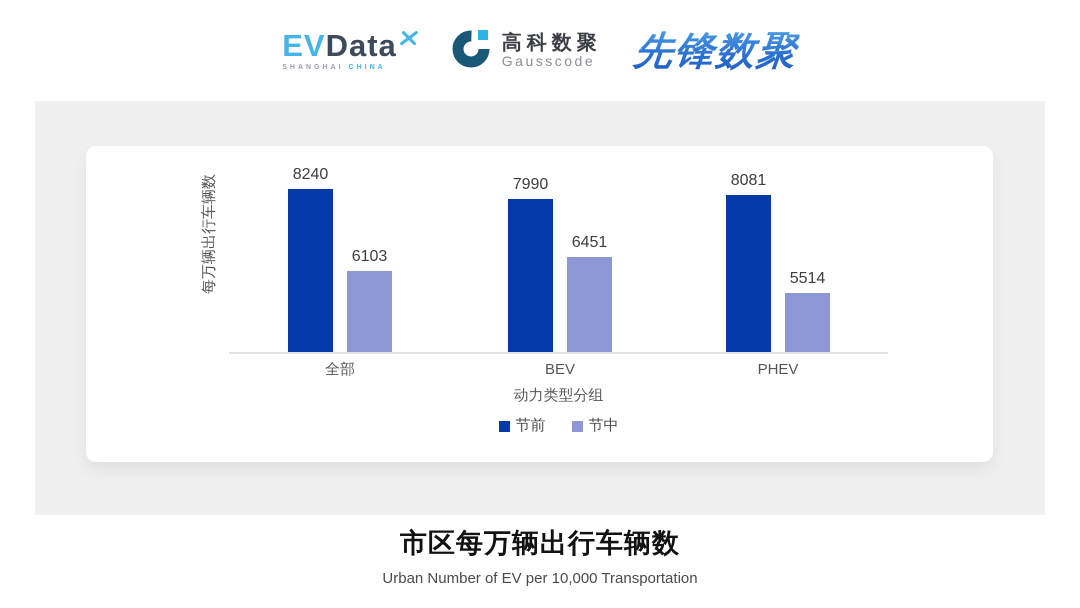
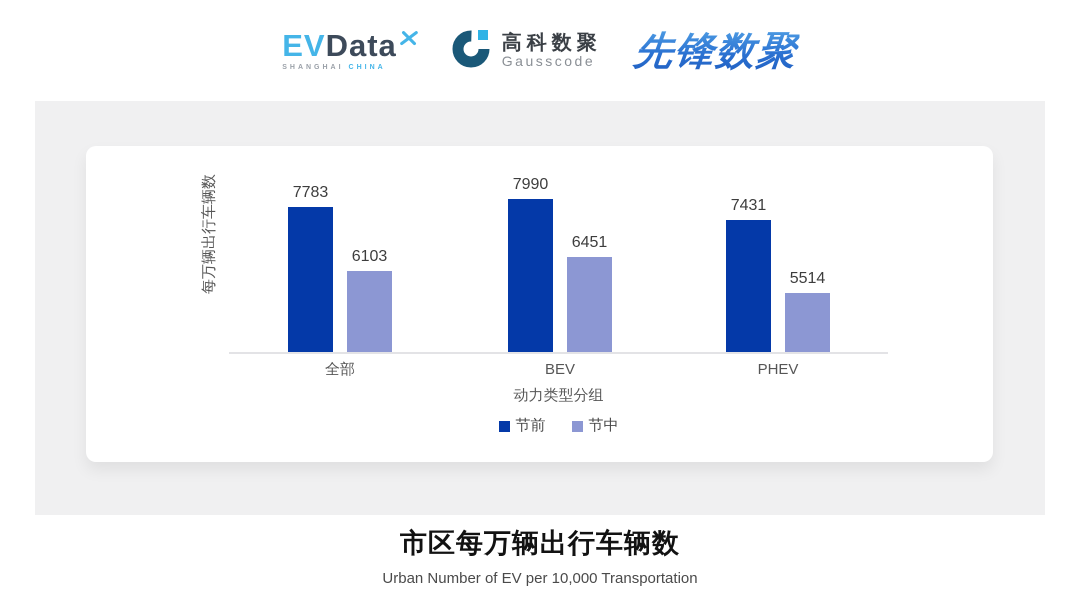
节前/全部: 8240 -> 7783
节前/PHEV: 8081 -> 7431
